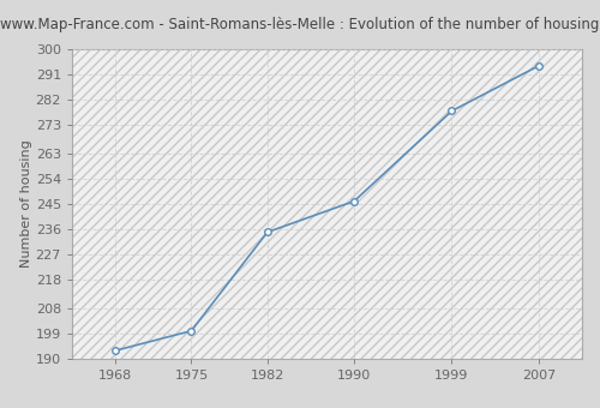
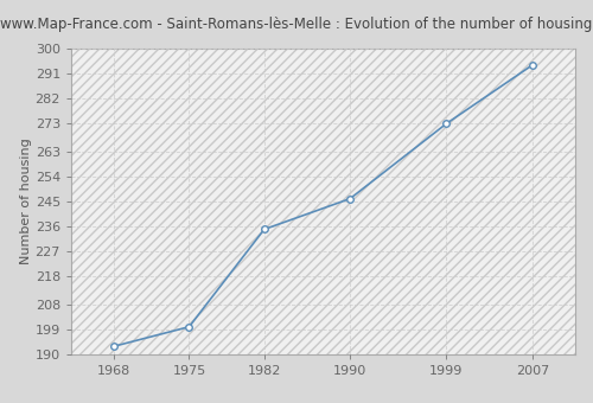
1999: 278 -> 273
